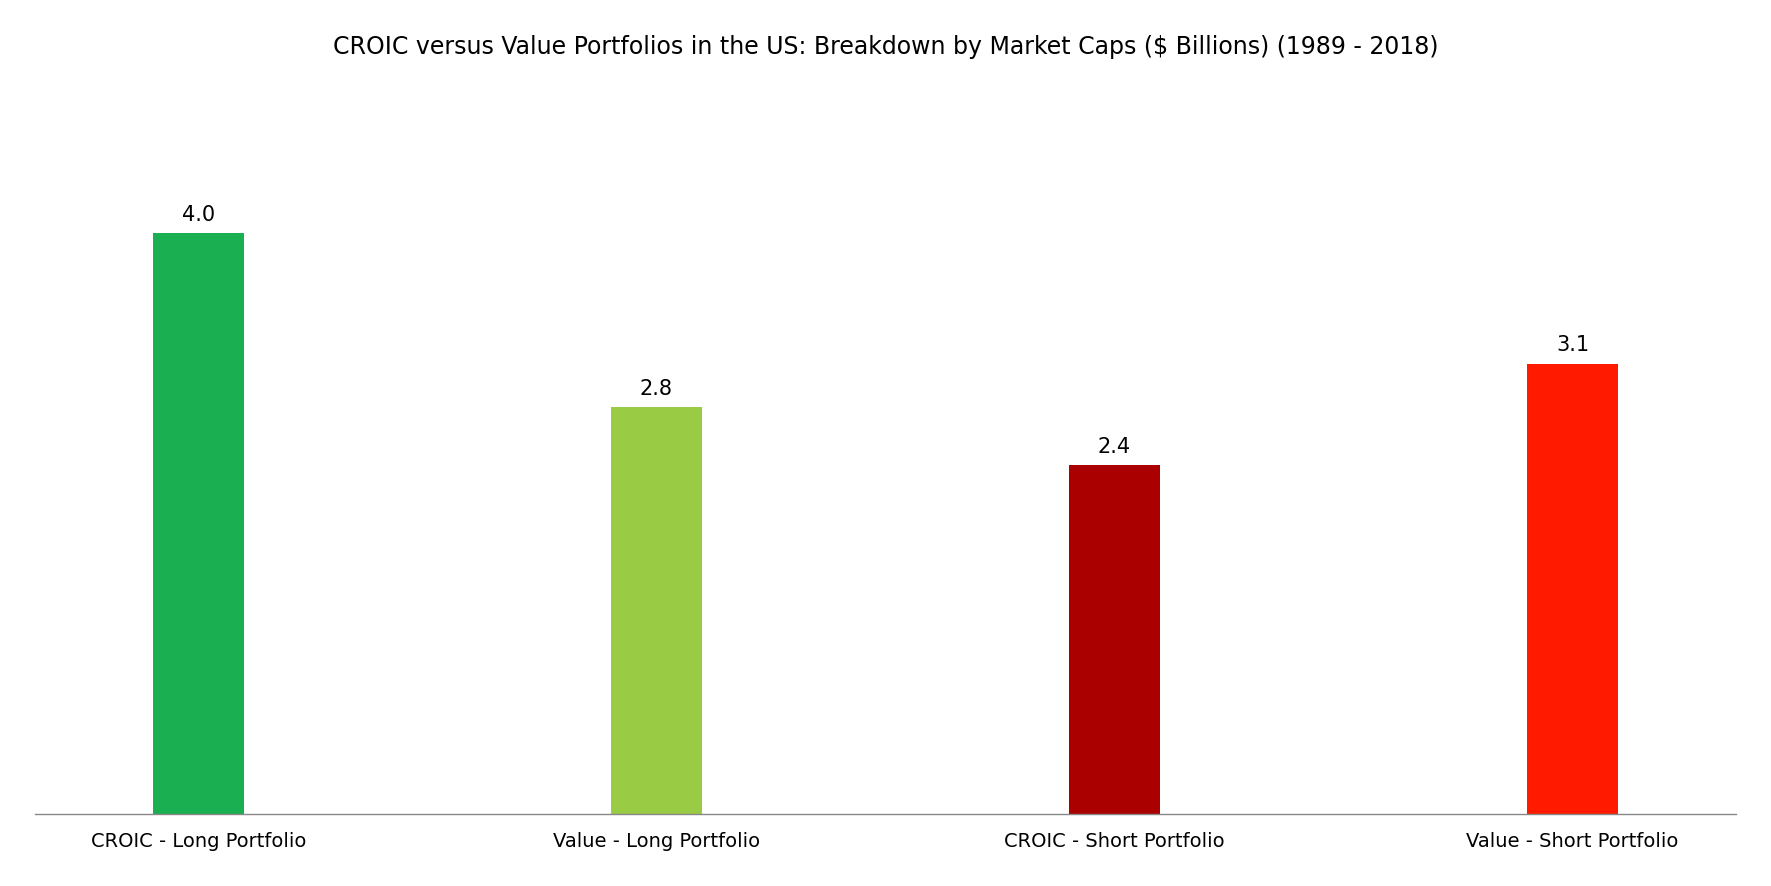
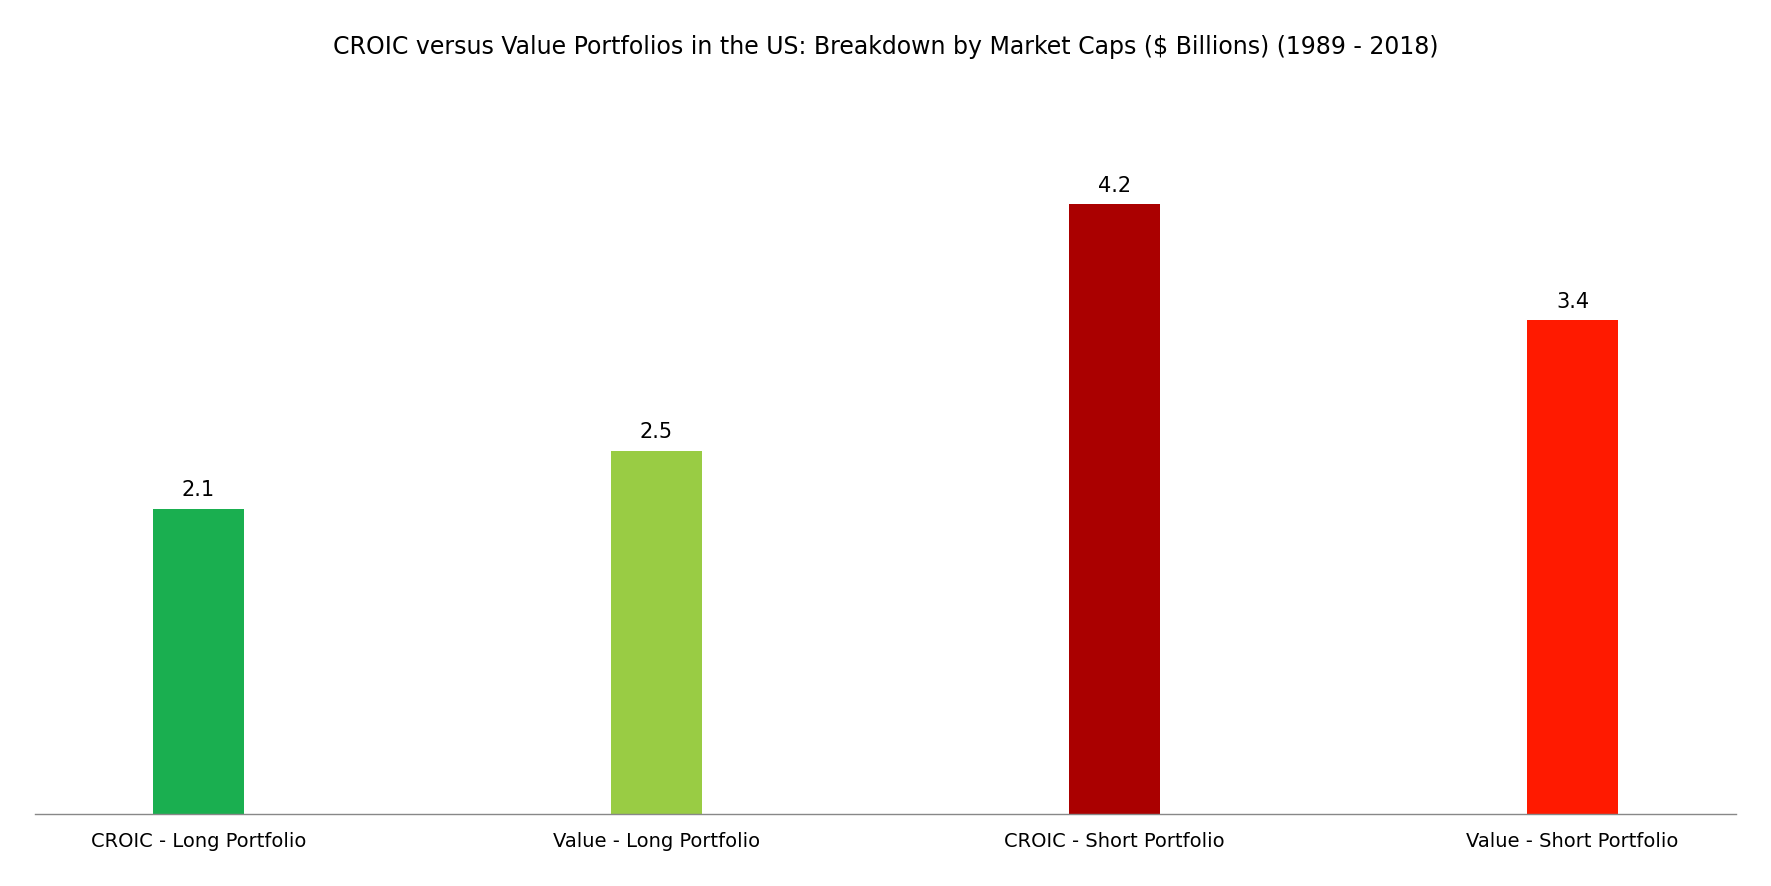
CROIC - Long Portfolio: 4.0 -> 2.1
Value - Long Portfolio: 2.8 -> 2.5
CROIC - Short Portfolio: 2.4 -> 4.2
Value - Short Portfolio: 3.1 -> 3.4
